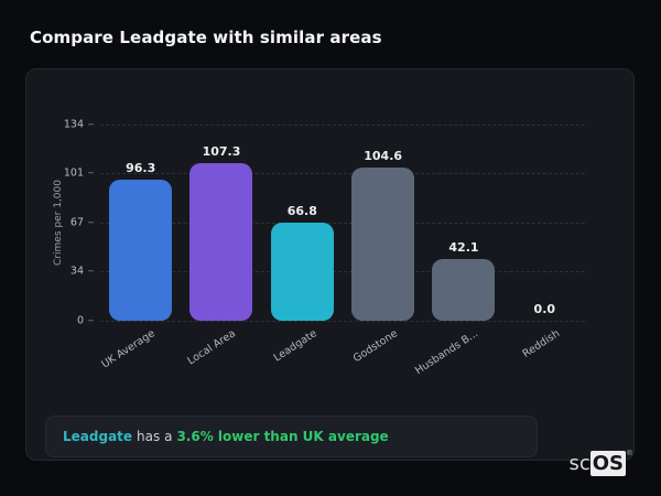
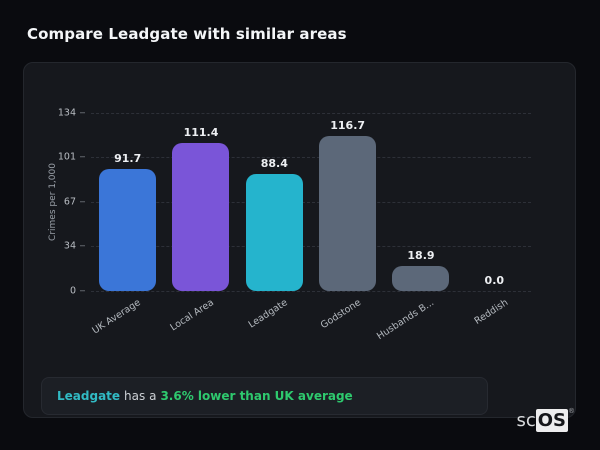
UK Average: 96.3 -> 91.7
Local Area: 107.3 -> 111.4
Leadgate: 66.8 -> 88.4
Godstone: 104.6 -> 116.7
Husbands B...: 42.1 -> 18.9
